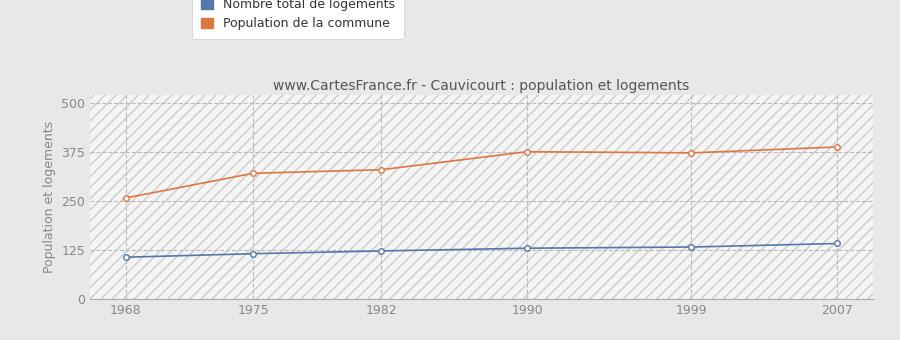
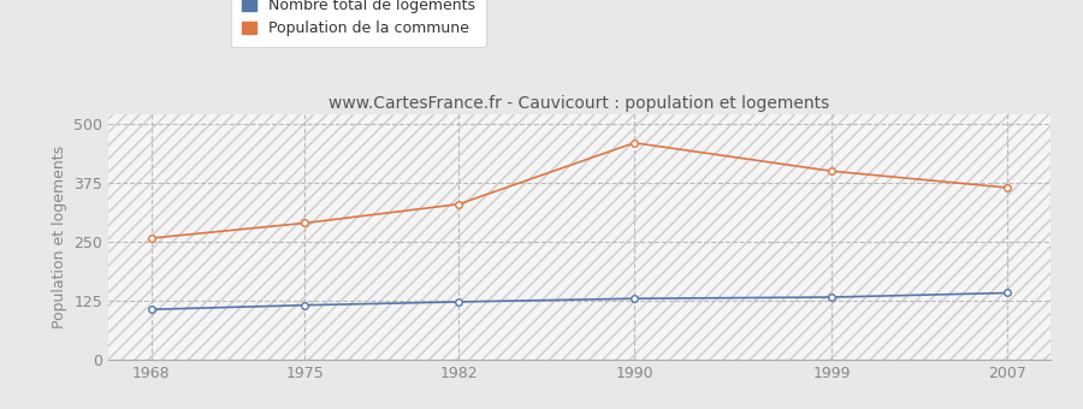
Population de la commune/1975: 321 -> 290
Population de la commune/1990: 376 -> 460
Population de la commune/1999: 373 -> 400
Population de la commune/2007: 388 -> 365
